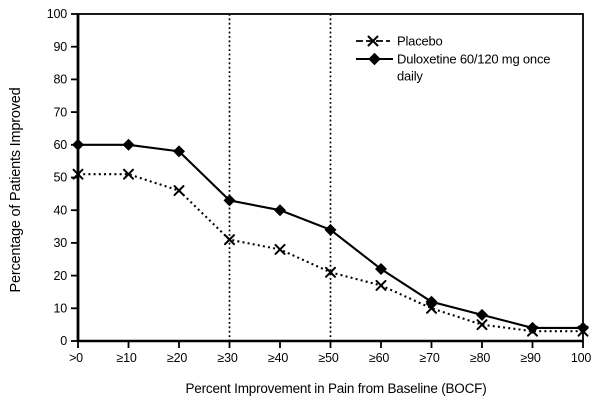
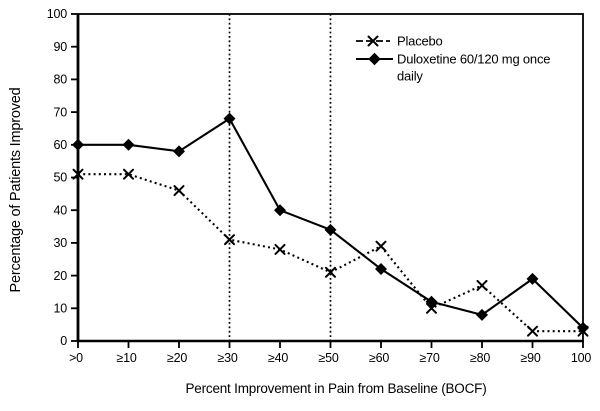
Duloxetine 60/120 mg once daily/≥30: 43 -> 68
Placebo/≥60: 17 -> 29
Placebo/≥80: 5 -> 17
Duloxetine 60/120 mg once daily/≥90: 4 -> 19
